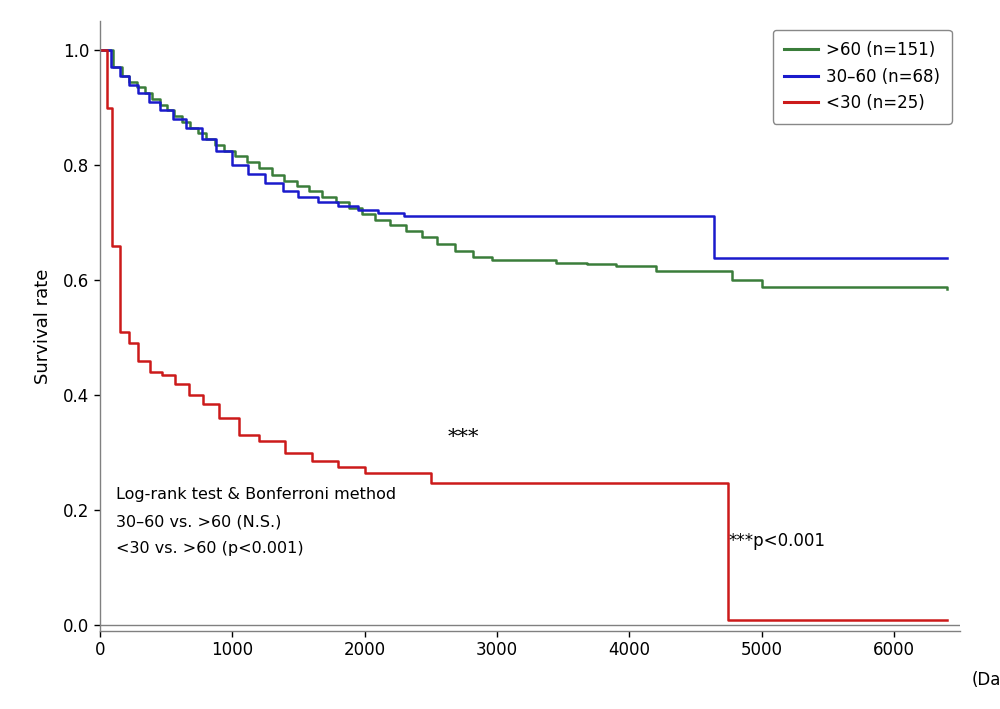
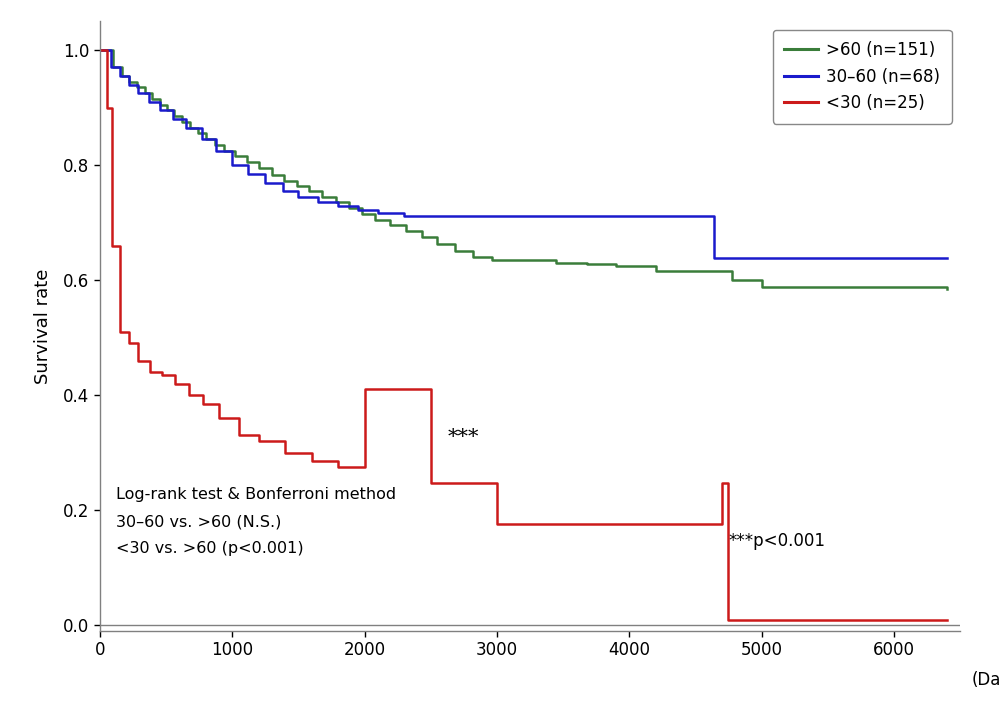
<30 (n=25)/2000: 0.265 -> 0.410
<30 (n=25)/3000: 0.248 -> 0.176
